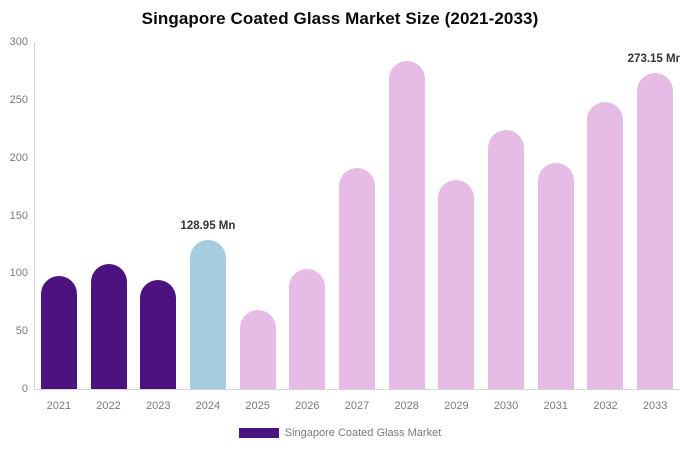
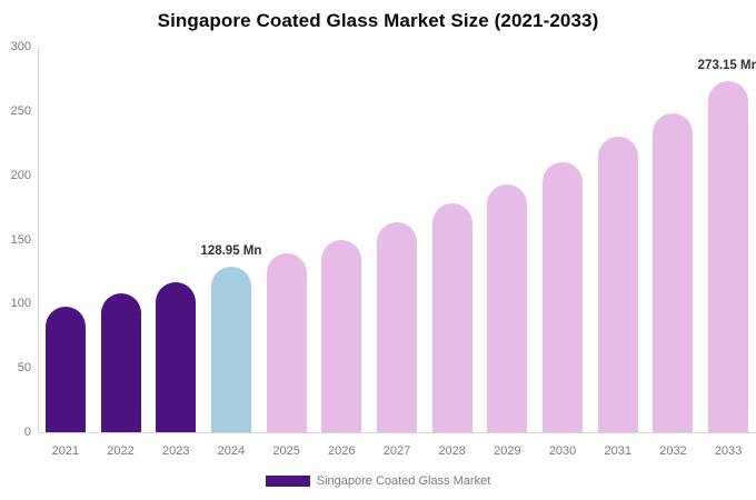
2023: 94 -> 117
2025: 68 -> 139
2026: 104 -> 150
2027: 191 -> 163
2028: 284 -> 178
2029: 181 -> 193
2030: 224 -> 210
2031: 195 -> 230
